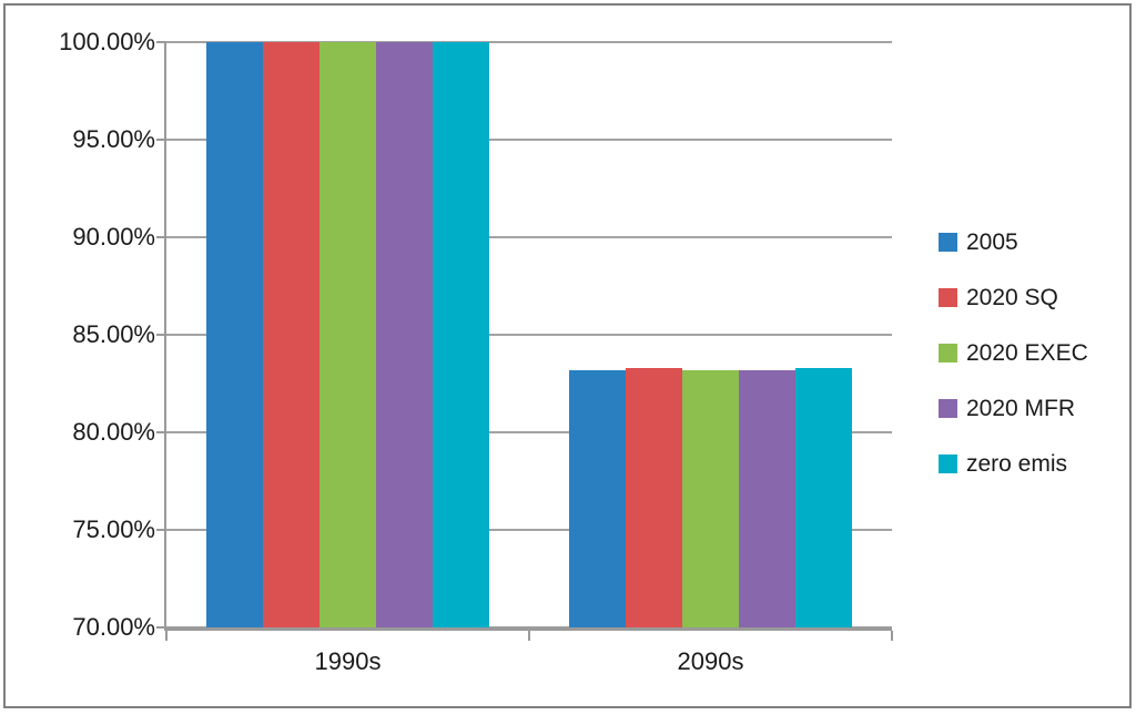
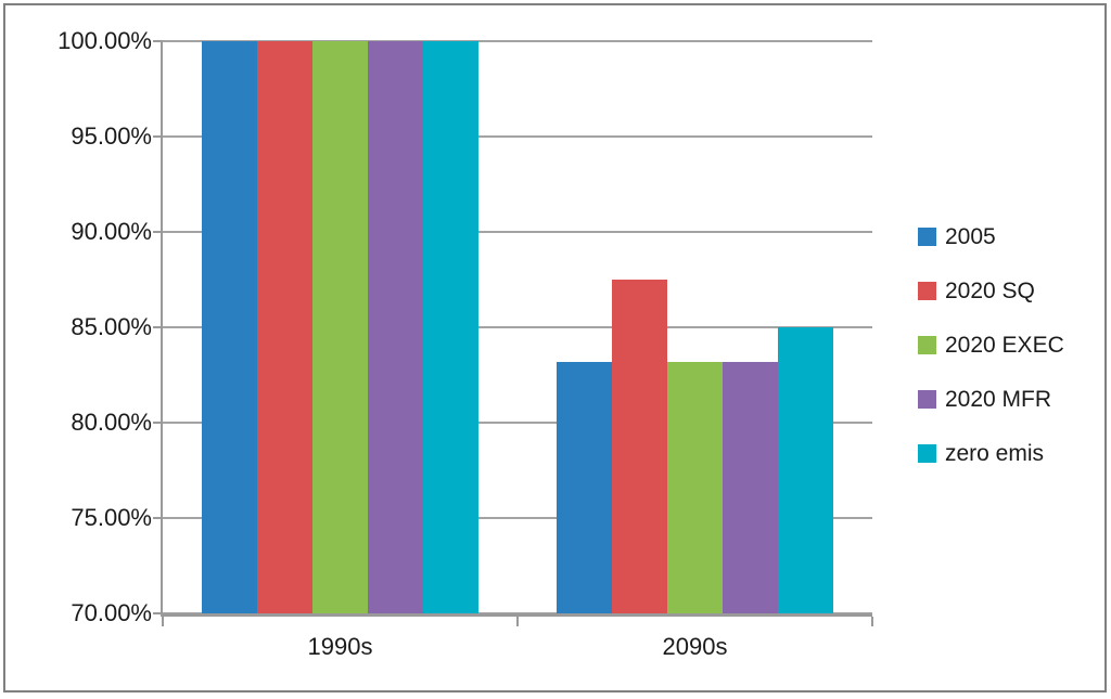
2020 SQ/2090s: 83.3% -> 87.5%
zero emis/2090s: 83.3% -> 85.0%
